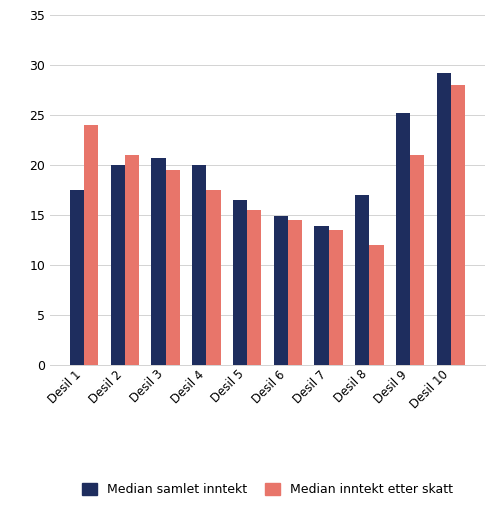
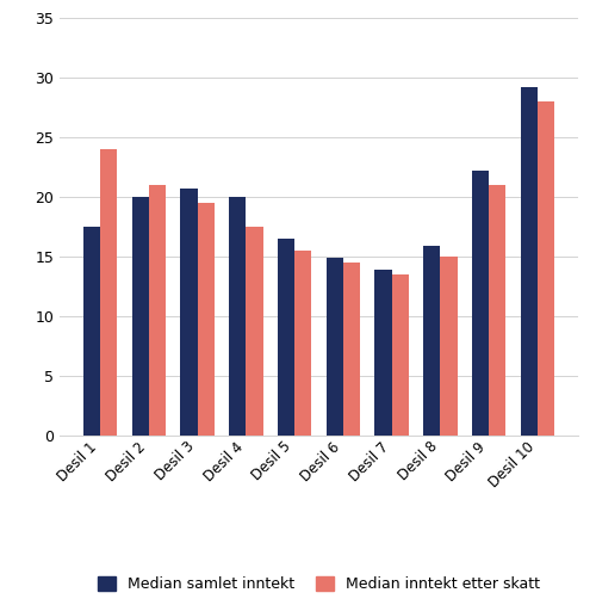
Median samlet inntekt/Desil 8: 17.0 -> 15.9
Median inntekt etter skatt/Desil 8: 12.0 -> 15.0
Median samlet inntekt/Desil 9: 25.2 -> 22.2
